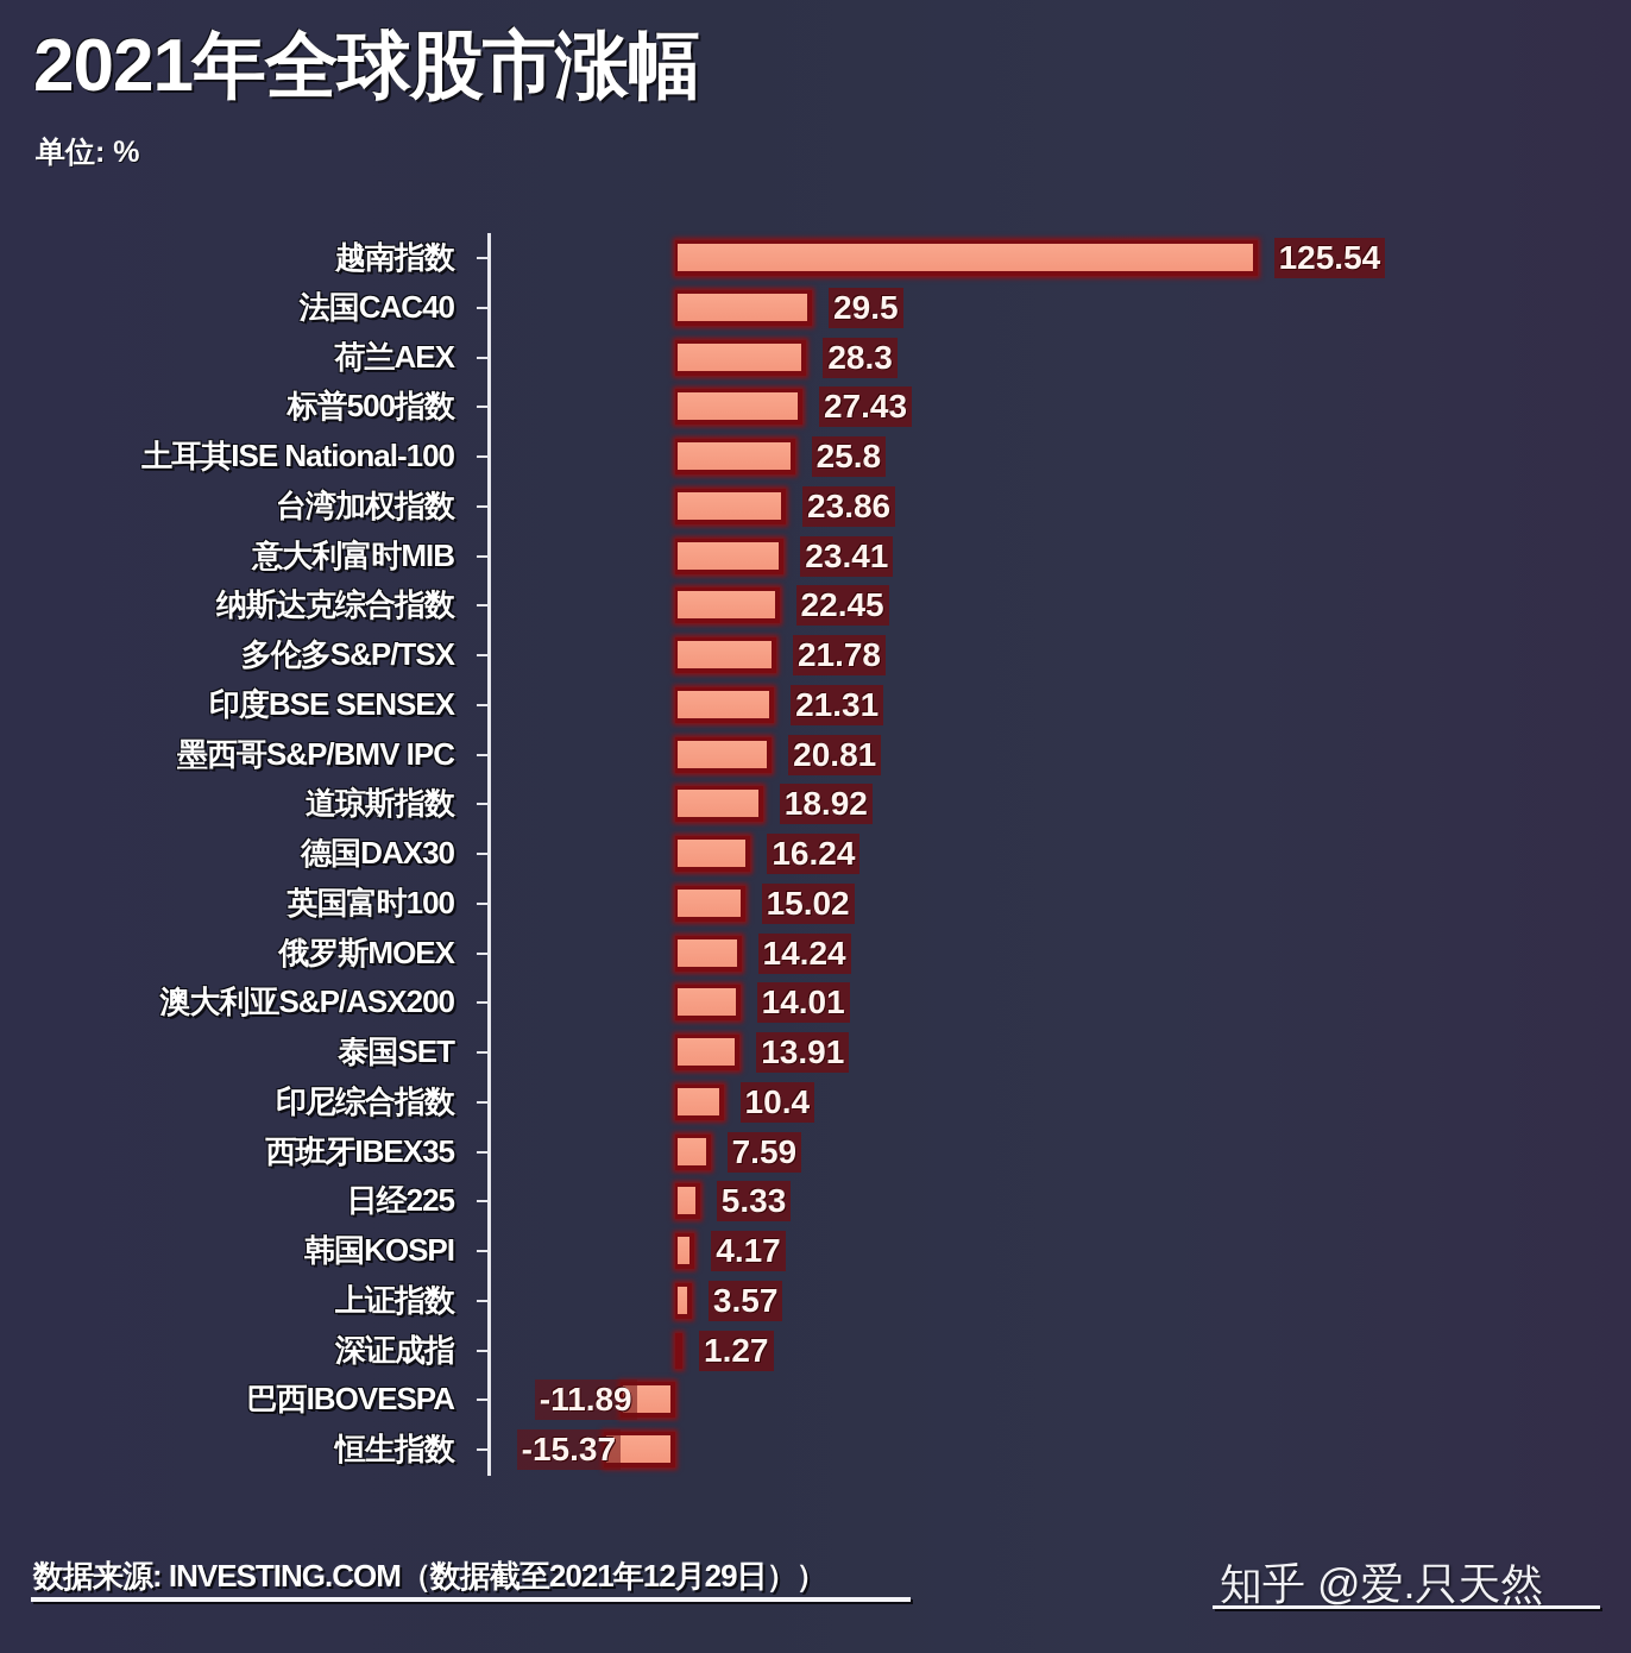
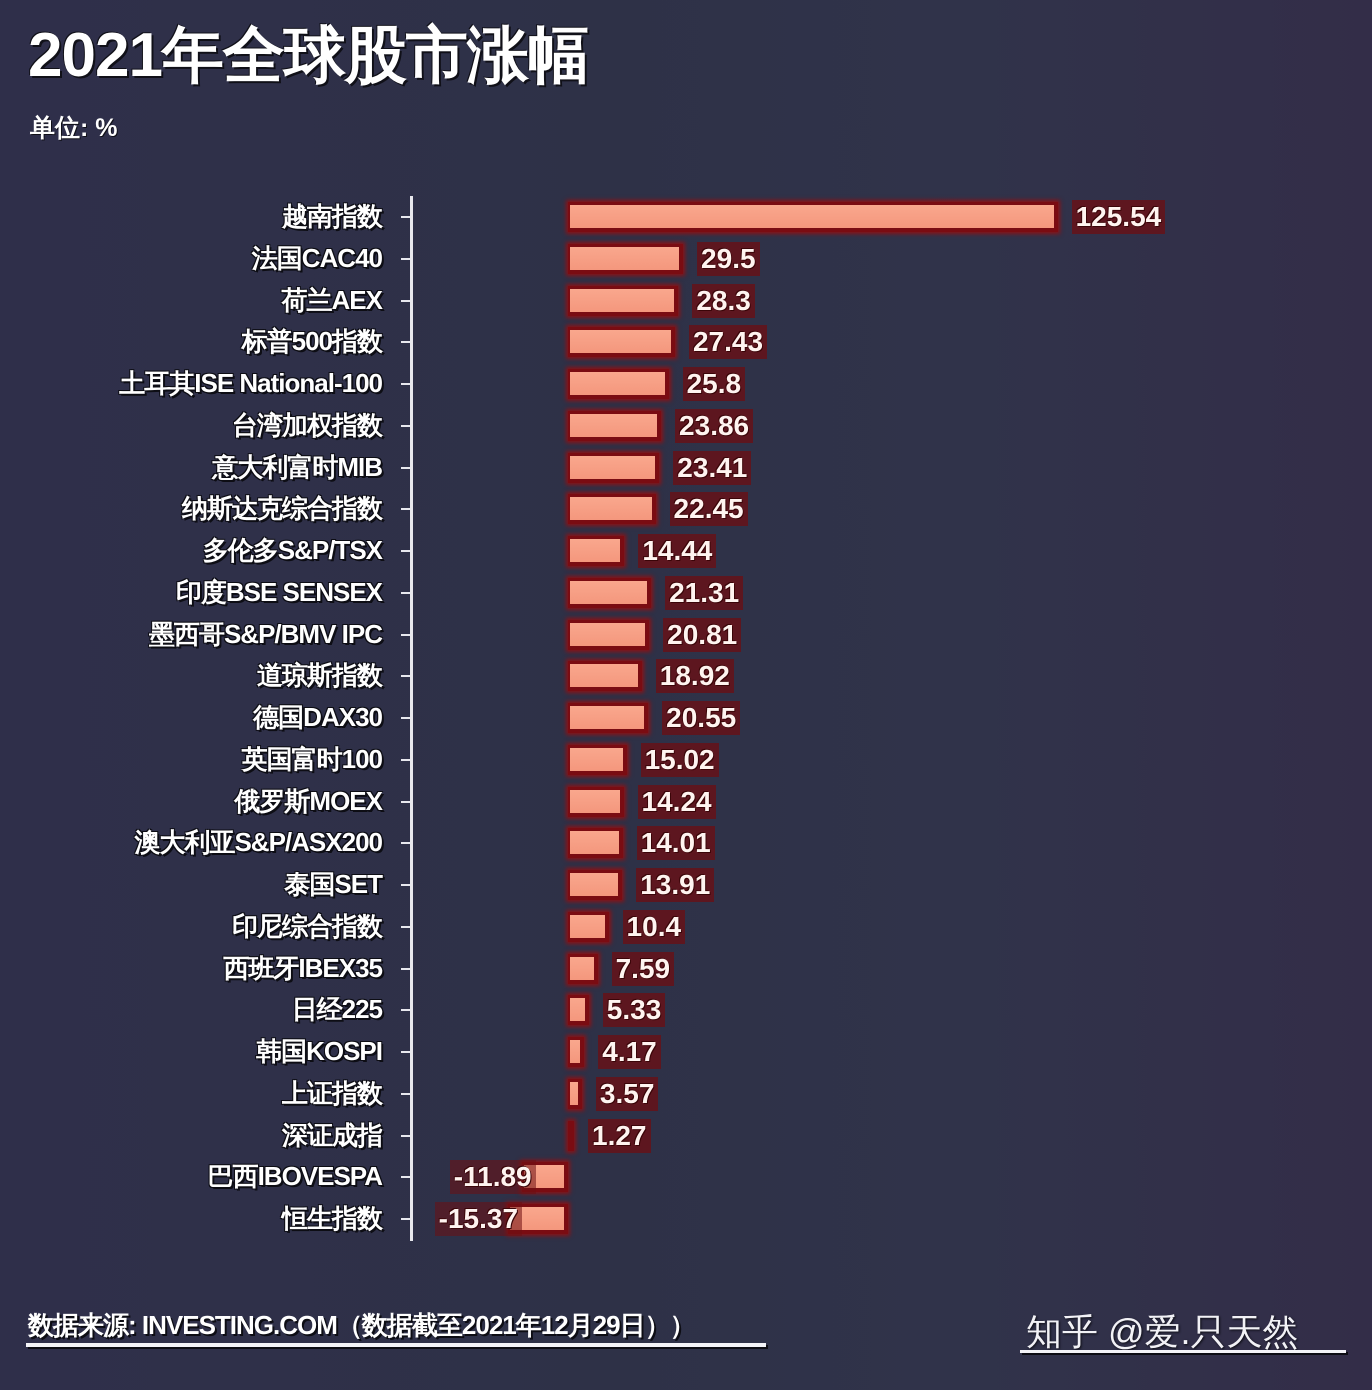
多伦多S&P/TSX: 21.78 -> 14.44
德国DAX30: 16.24 -> 20.55
